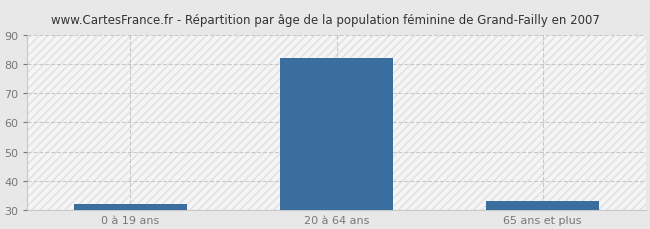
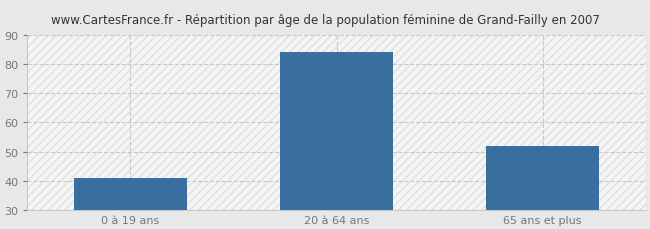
0 à 19 ans: 32 -> 41
20 à 64 ans: 82 -> 84
65 ans et plus: 33 -> 52
